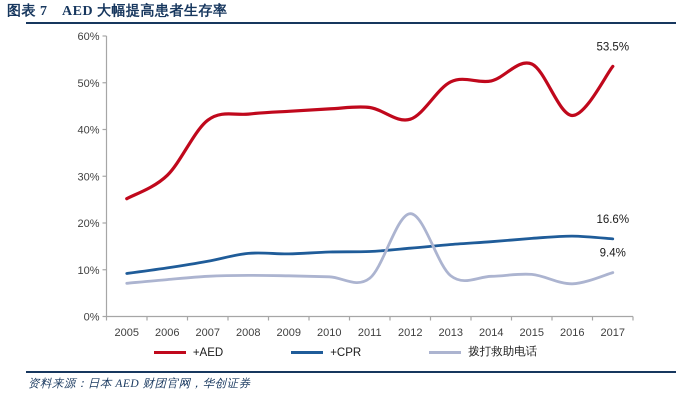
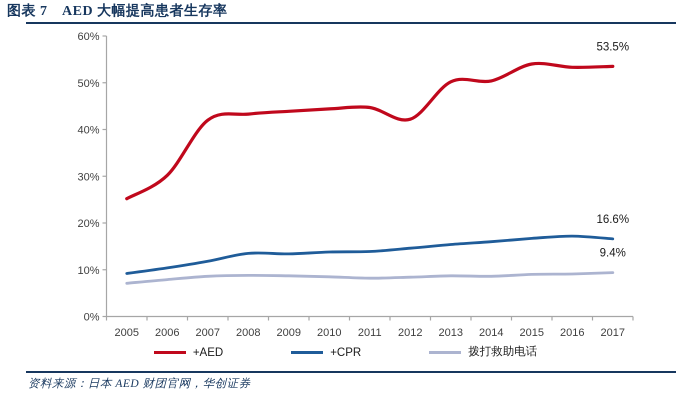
拨打救助电话/2012: 22% -> 8%
+AED/2016: 43% -> 53%
拨打救助电话/2016: 7% -> 9%
